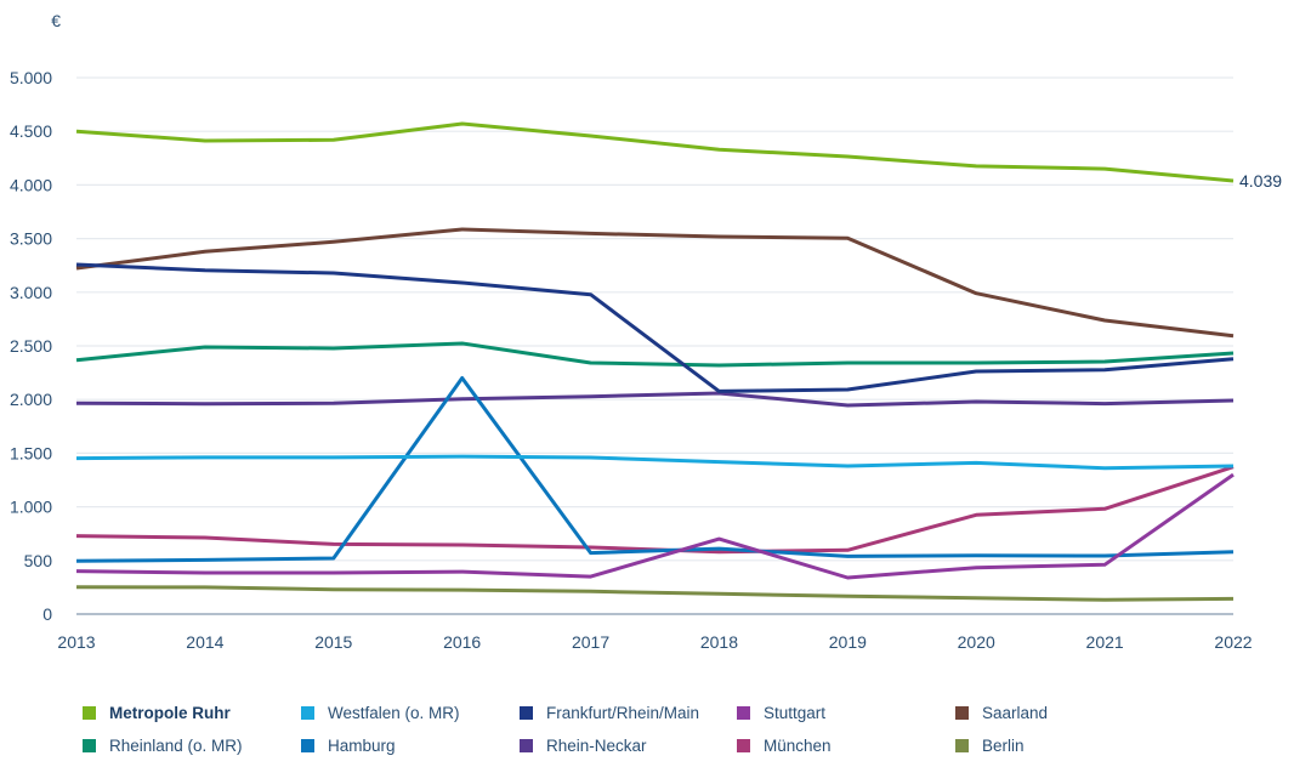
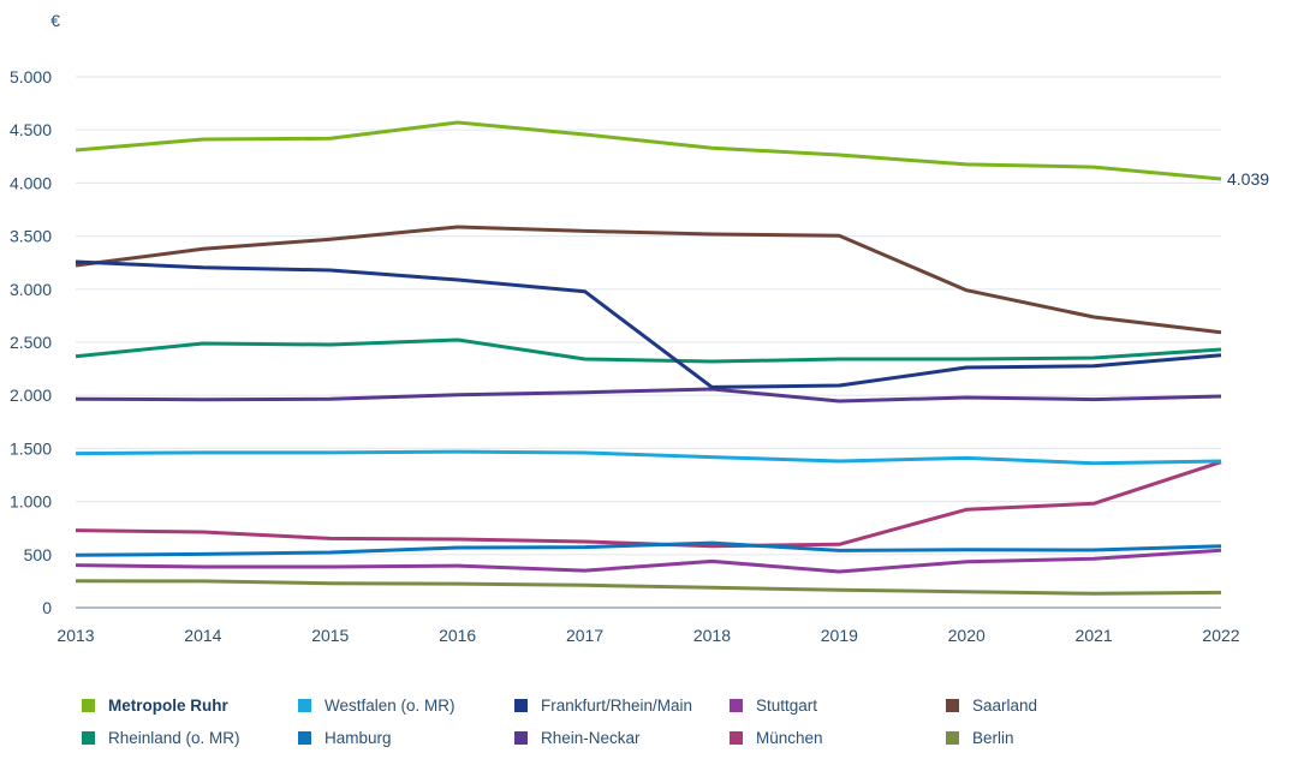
Metropole Ruhr/2013: 4500 -> 4300
Hamburg/2016: 2200 -> 600
Stuttgart/2018: 700 -> 400
Stuttgart/2022: 1300 -> 500
